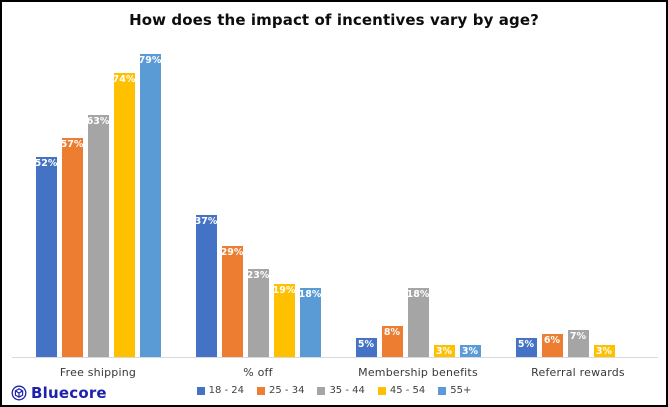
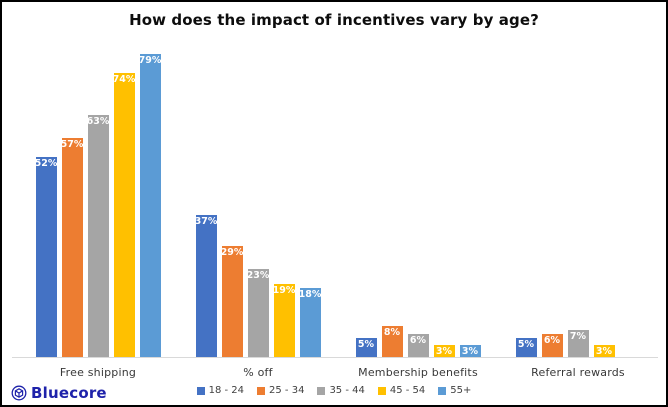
35 - 44/Membership benefits: 18% -> 6%
